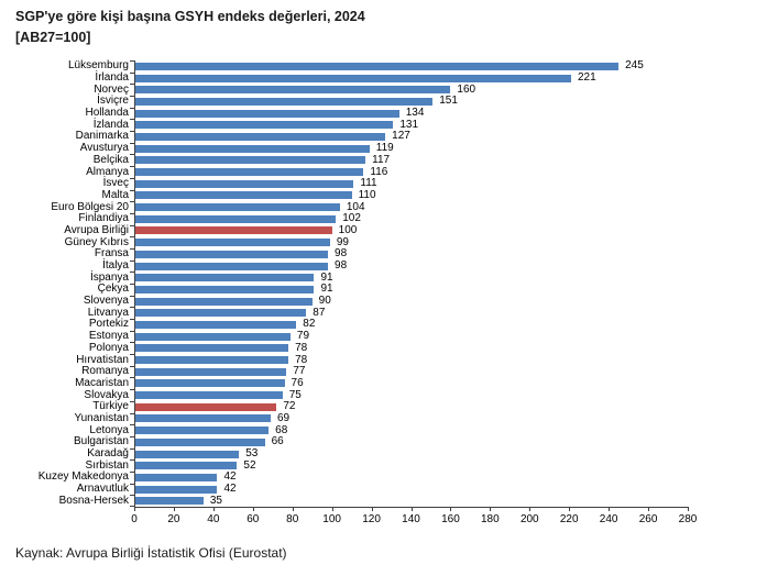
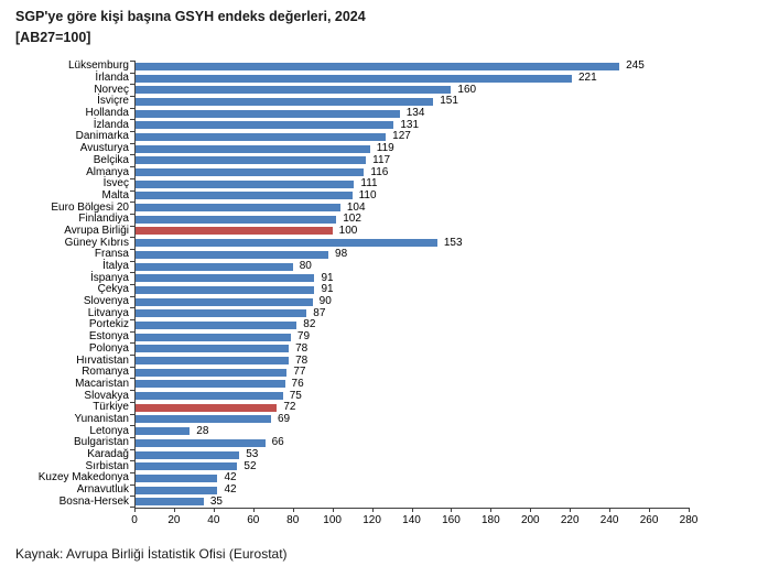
Güney Kıbrıs: 99 -> 153
İtalya: 98 -> 80
Letonya: 68 -> 28
